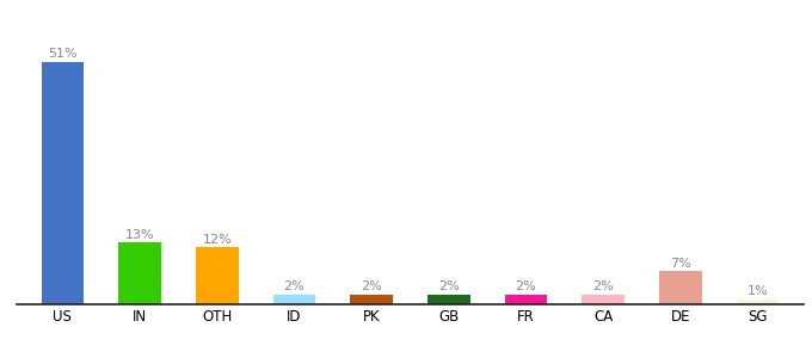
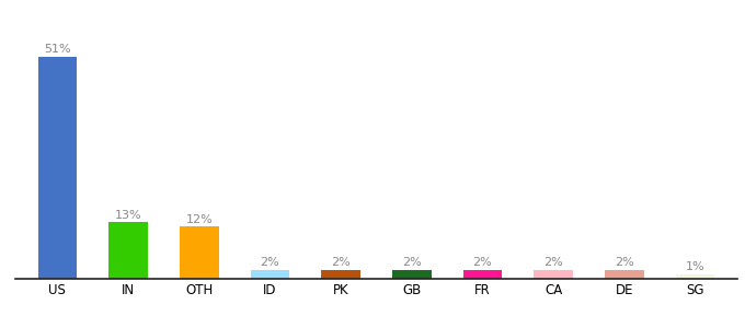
DE: 7% -> 2%
